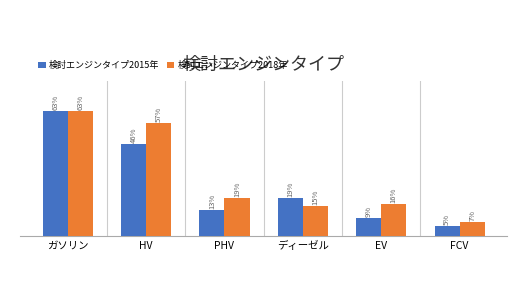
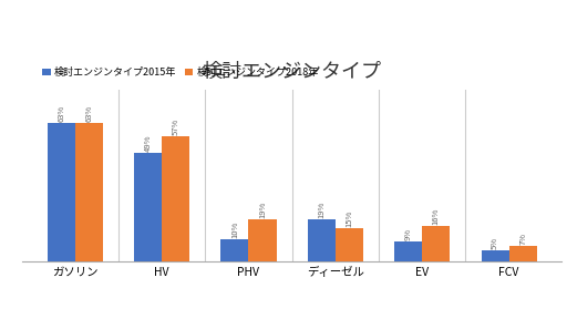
検討エンジンタイプ2015年/HV: 46% -> 49%
検討エンジンタイプ2015年/PHV: 13% -> 10%
